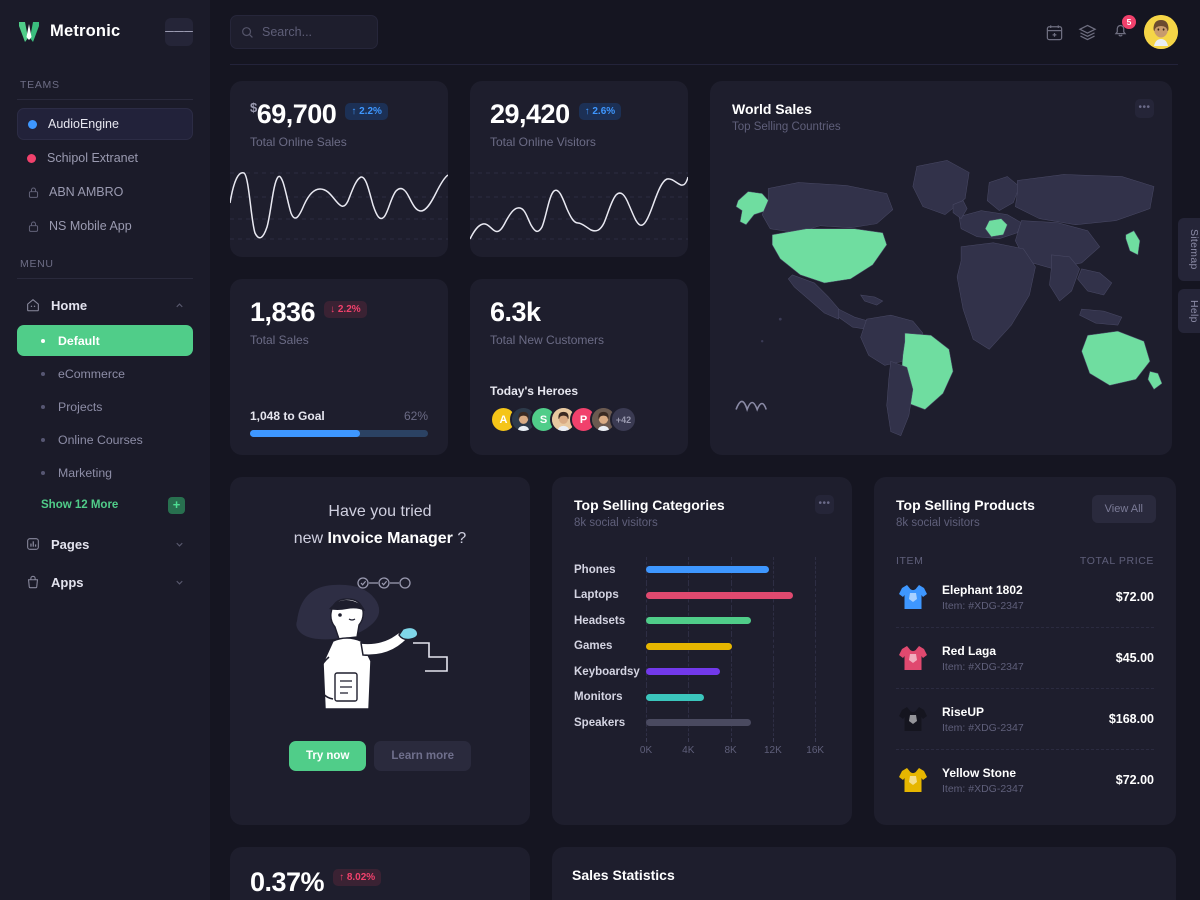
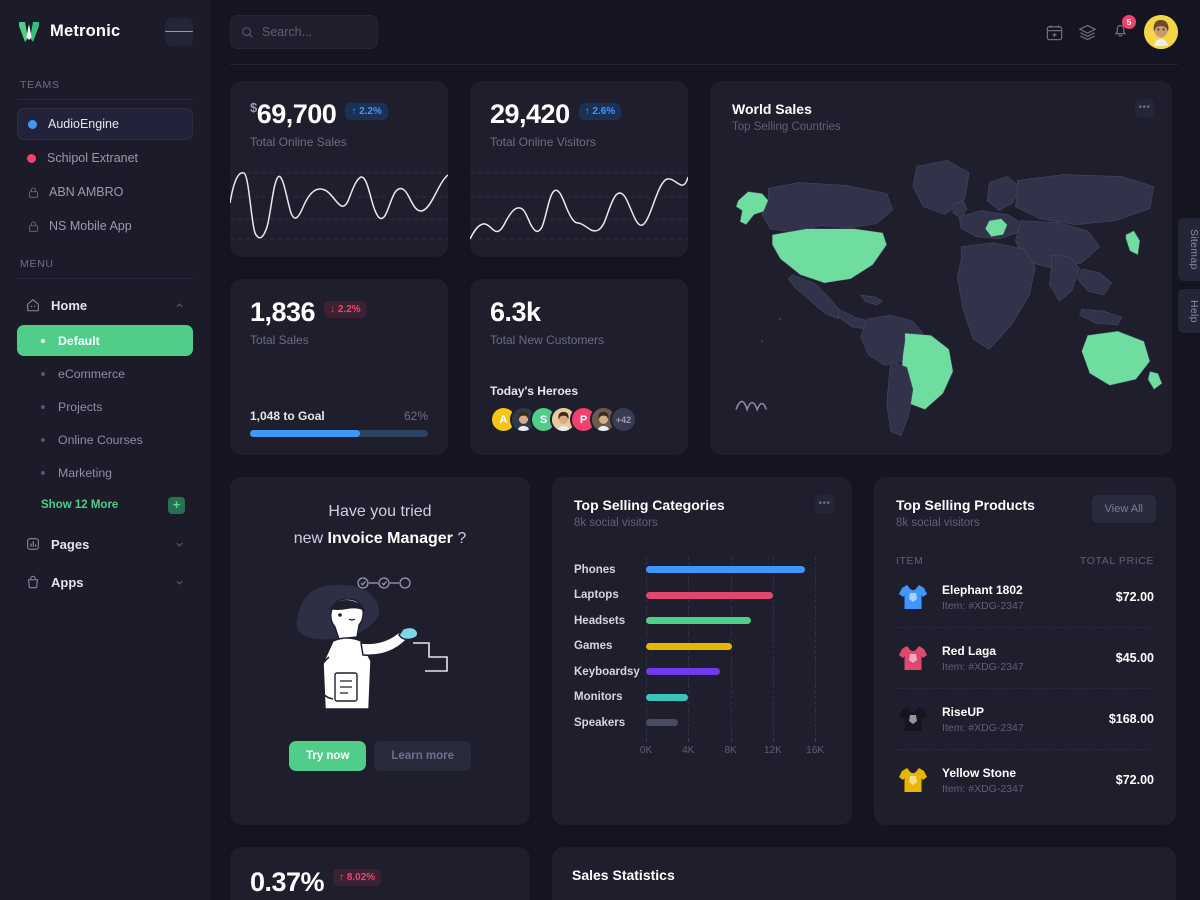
Phones: 11.6K -> 15.0K
Laptops: 13.9K -> 12.0K
Monitors: 5.5K -> 4.0K
Speakers: 9.9K -> 3.0K
